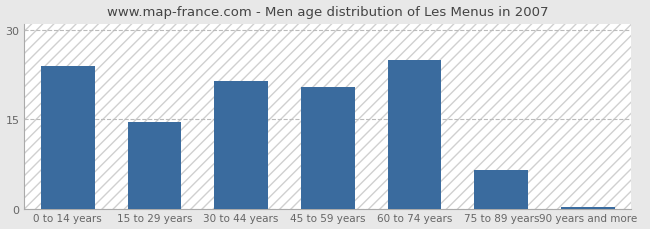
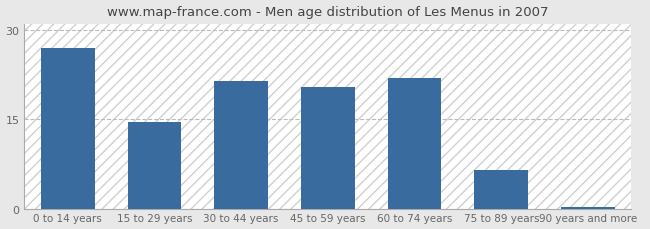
0 to 14 years: 24.0 -> 27.0
60 to 74 years: 25.0 -> 22.0
